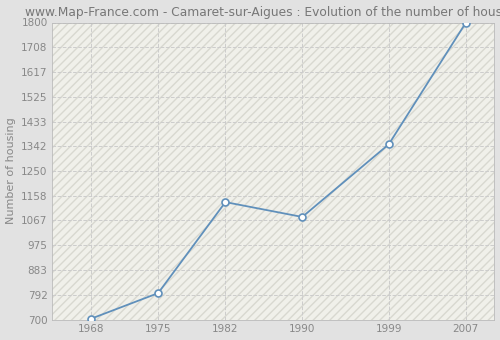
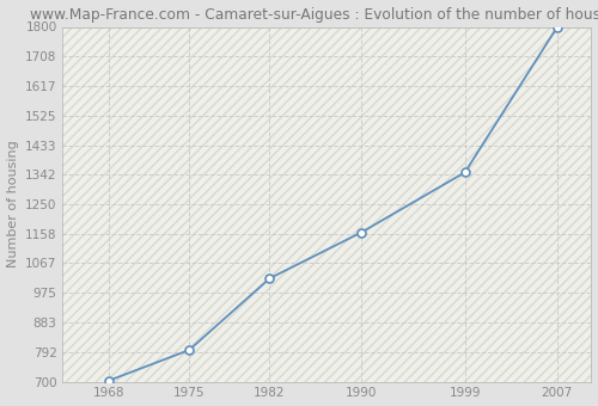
1982: 1135 -> 1020
1990: 1080 -> 1163
